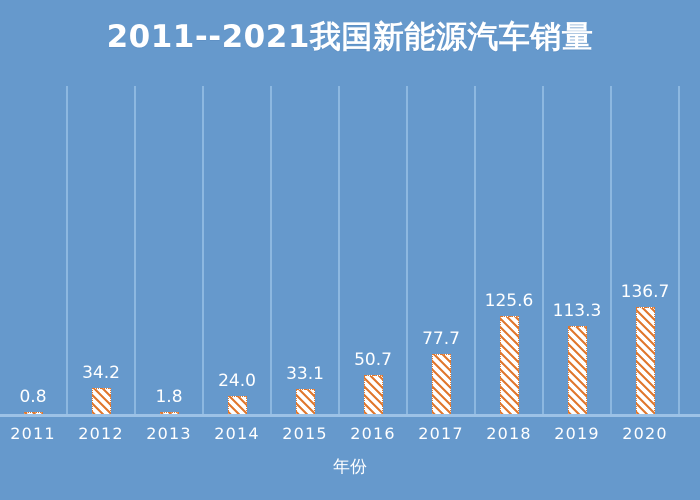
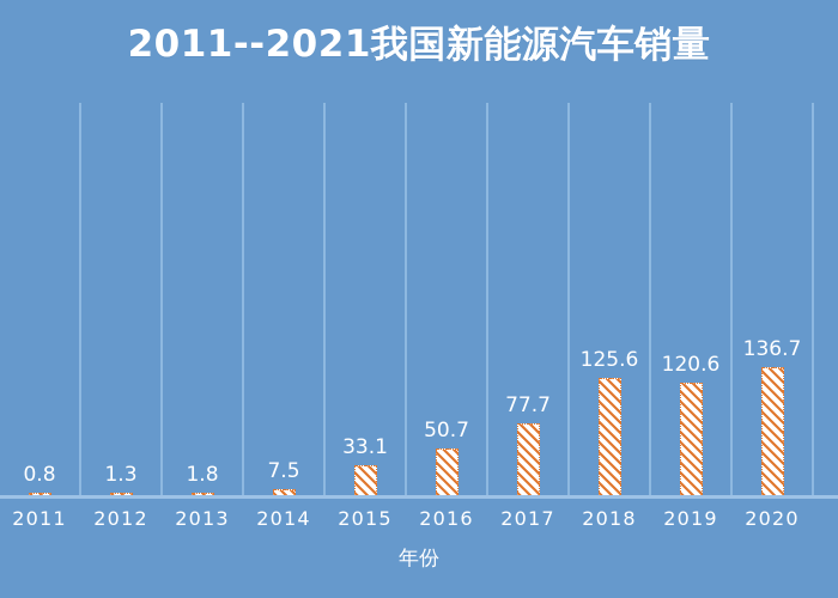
2012: 34.2 -> 1.3
2014: 24.0 -> 7.5
2019: 113.3 -> 120.6
